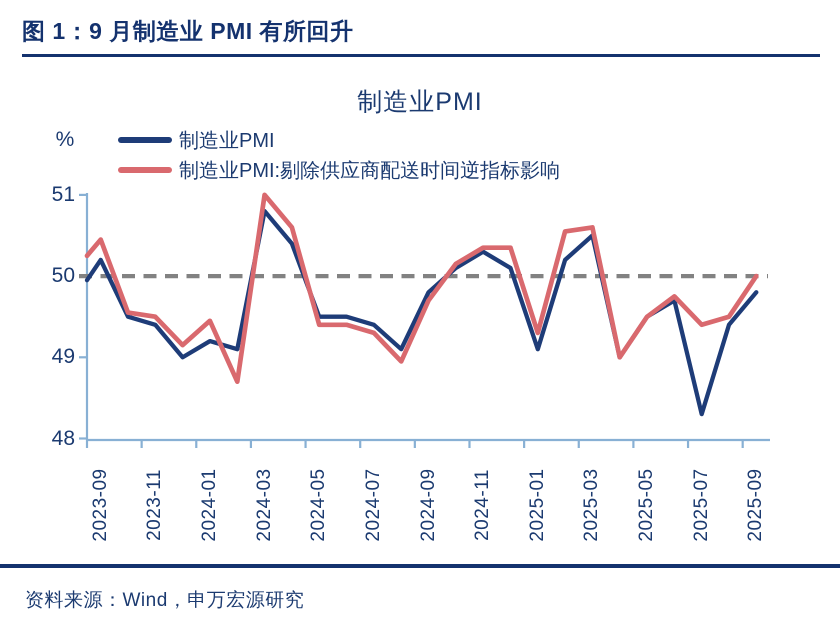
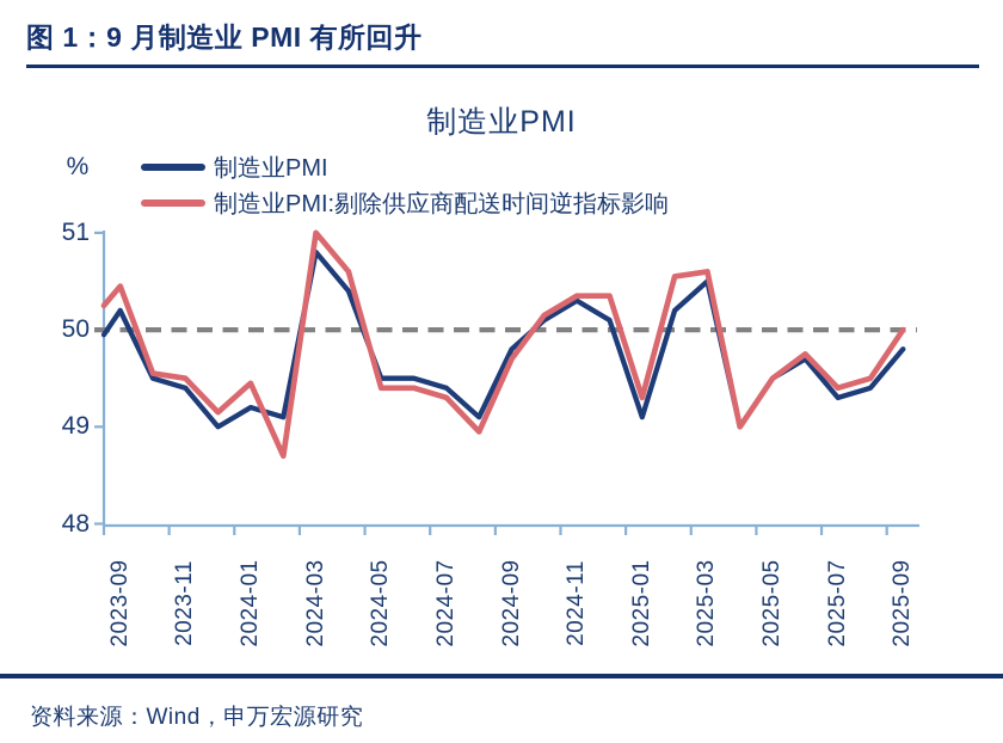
制造业PMI/2025-07: 48.3 -> 49.3
